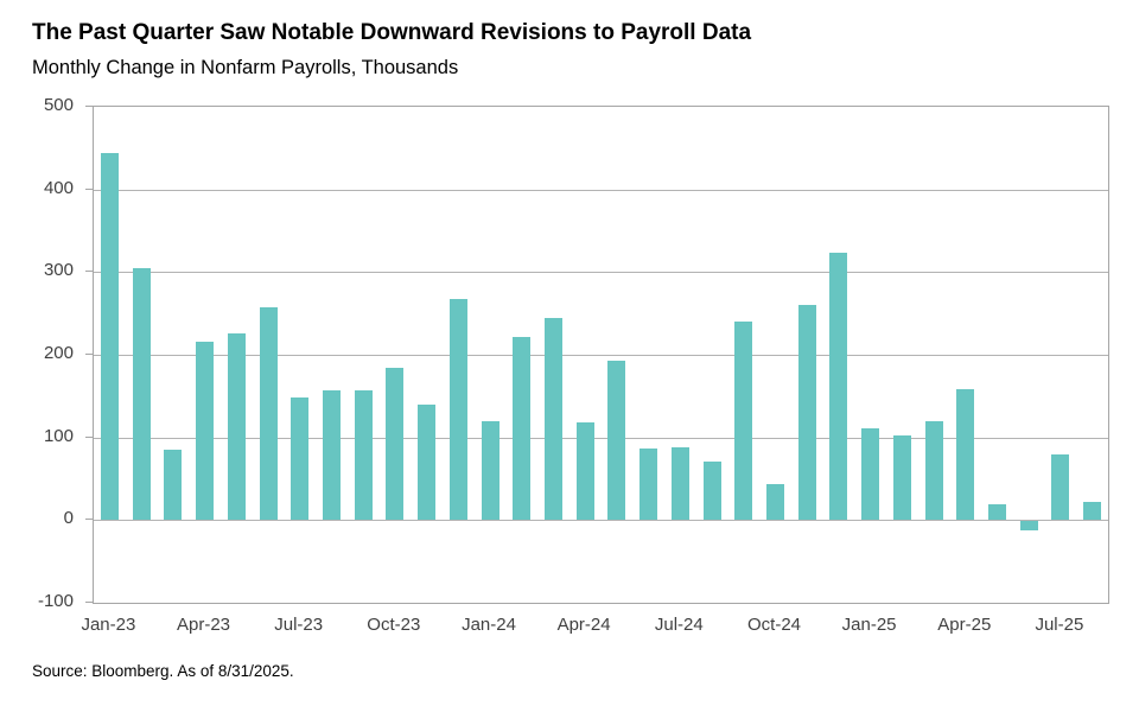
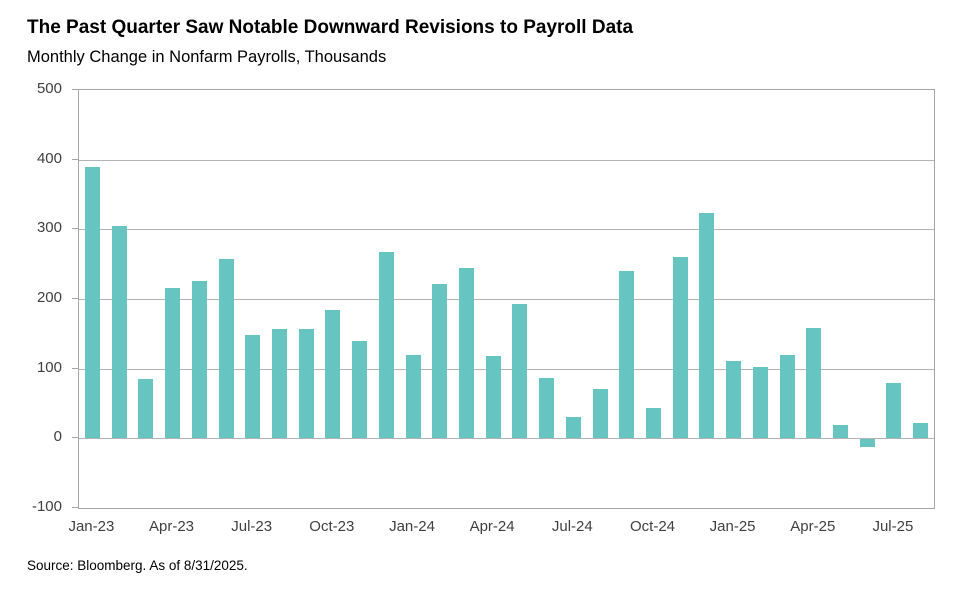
Jan-23: 440 -> 390
Jul-24: 90 -> 30
